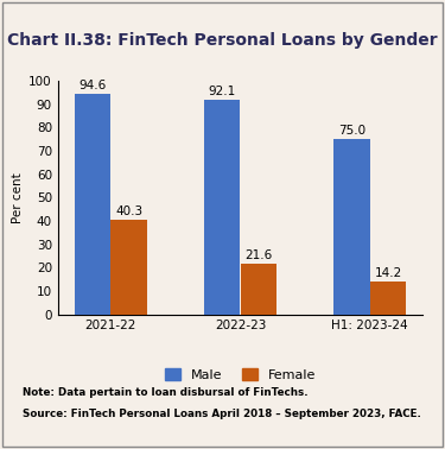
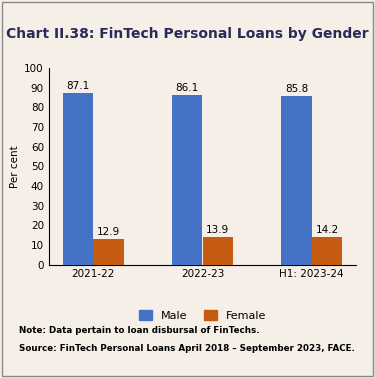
Male/2021-22: 94.6 -> 87.1
Female/2021-22: 40.3 -> 12.9
Male/2022-23: 92.1 -> 86.1
Female/2022-23: 21.6 -> 13.9
Male/H1: 2023-24: 75.0 -> 85.8
